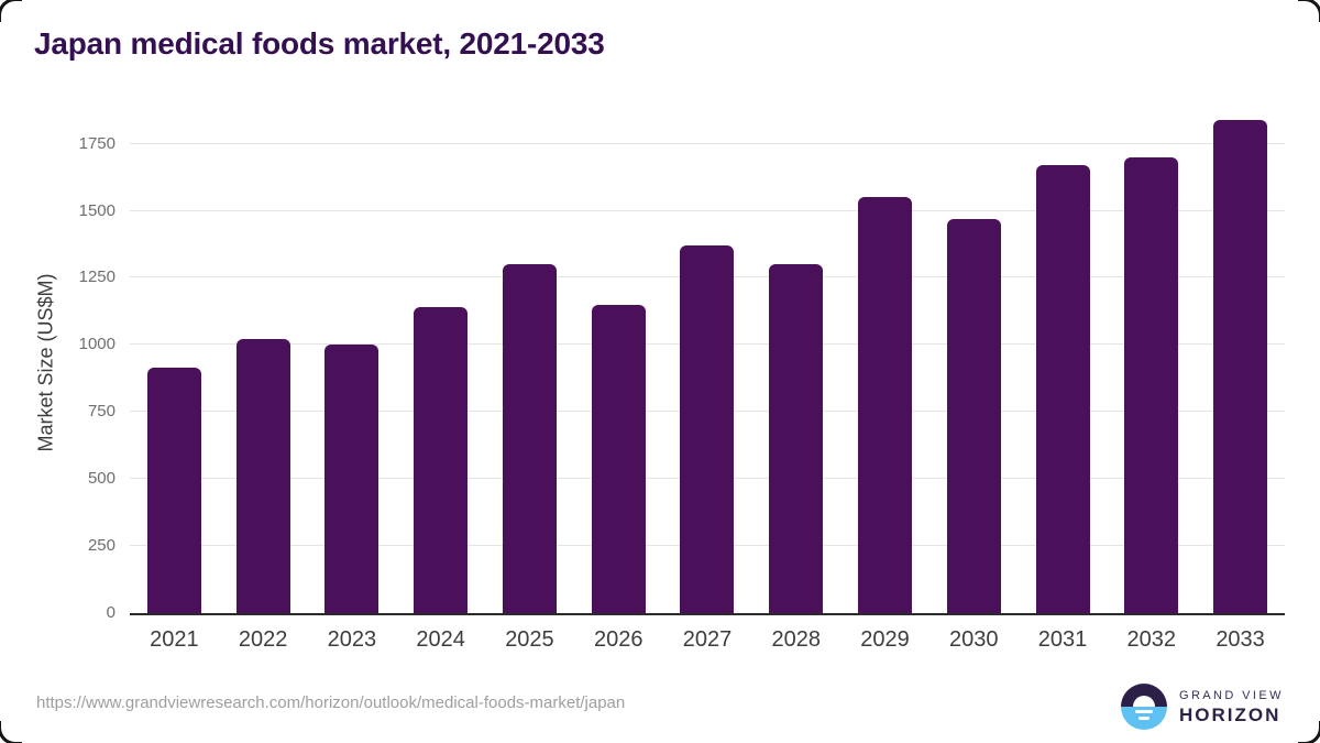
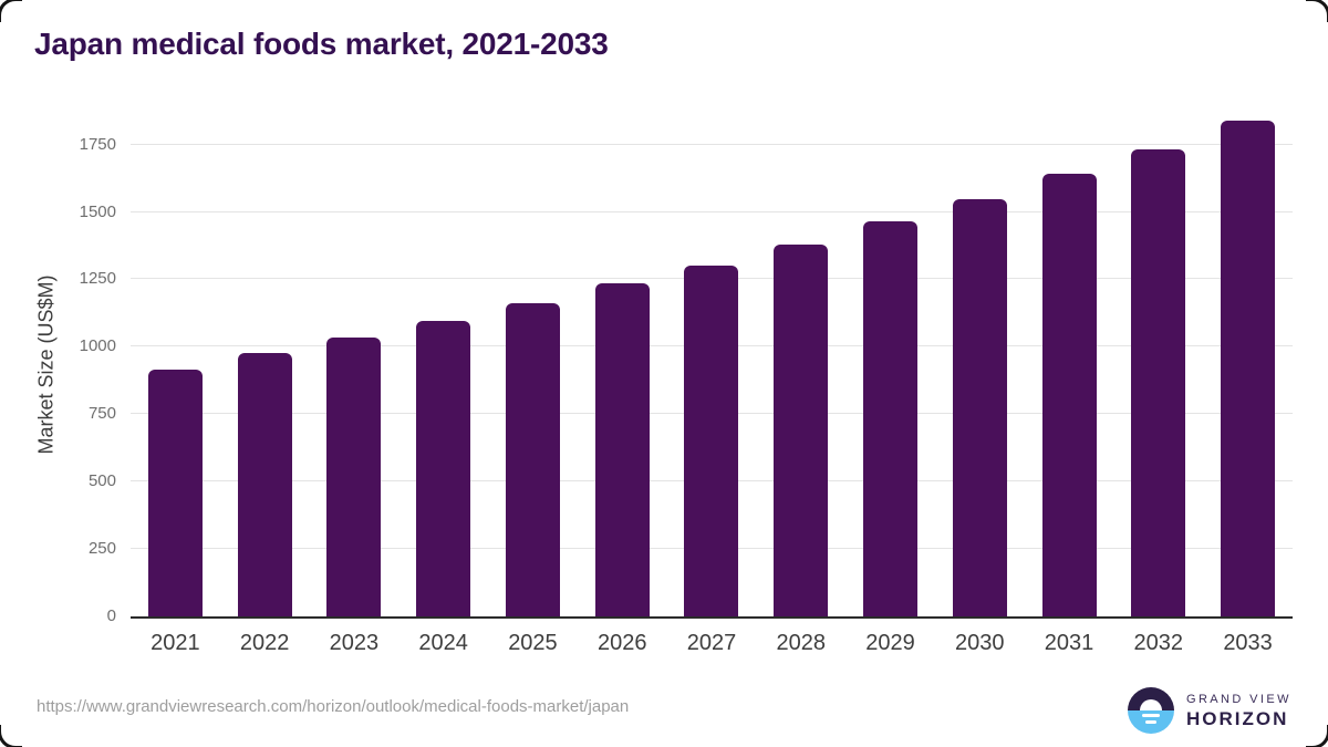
2022: 1020 -> 980
2023: 1000 -> 1030
2024: 1140 -> 1100
2025: 1300 -> 1160
2026: 1150 -> 1230
2027: 1370 -> 1300
2028: 1300 -> 1380
2029: 1550 -> 1460
2030: 1470 -> 1550
2031: 1670 -> 1640
2032: 1700 -> 1730
